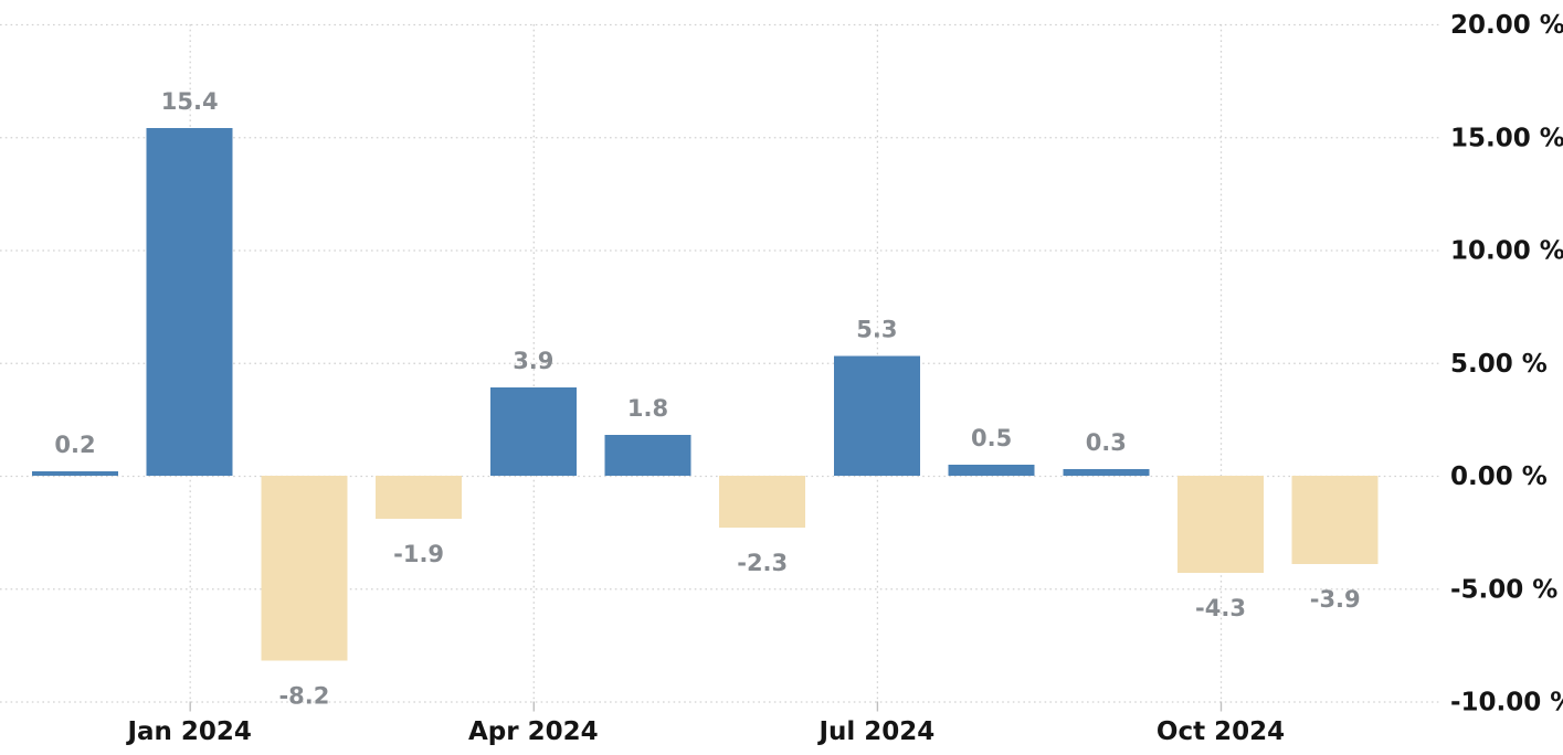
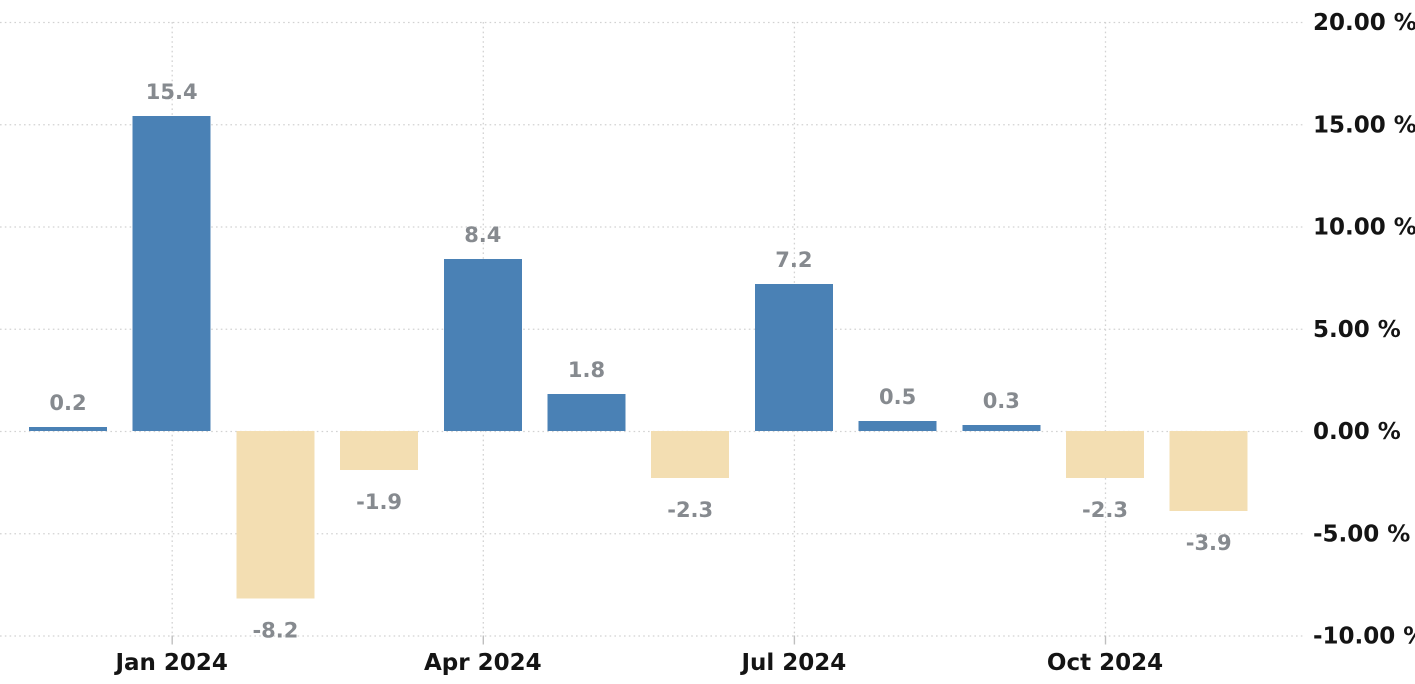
Apr 2024: 3.9 -> 8.4
Jul 2024: 5.3 -> 7.2
Oct 2024: -4.3 -> -2.3
